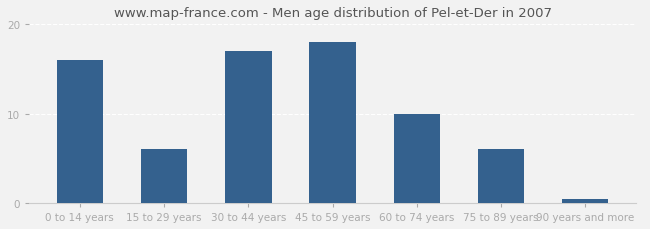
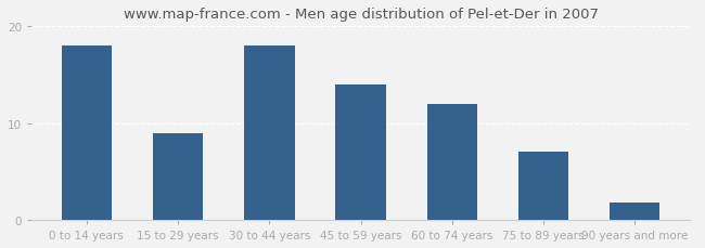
0 to 14 years: 16.0 -> 18.0
15 to 29 years: 6.0 -> 9.0
30 to 44 years: 17.0 -> 18.0
45 to 59 years: 18.0 -> 14.0
60 to 74 years: 10.0 -> 12.0
75 to 89 years: 6.0 -> 7.0
90 years and more: 0.5 -> 1.8
